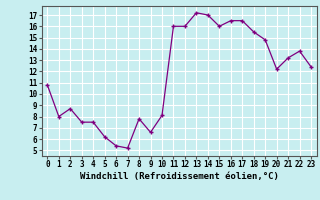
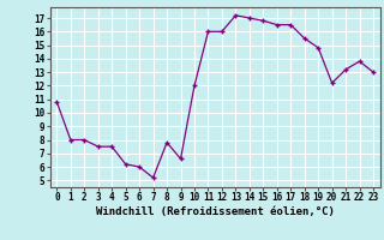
2: 8.7 -> 8.0
6: 5.4 -> 6.0
10: 8.1 -> 12.0
15: 16.0 -> 16.8
23: 12.4 -> 13.0
